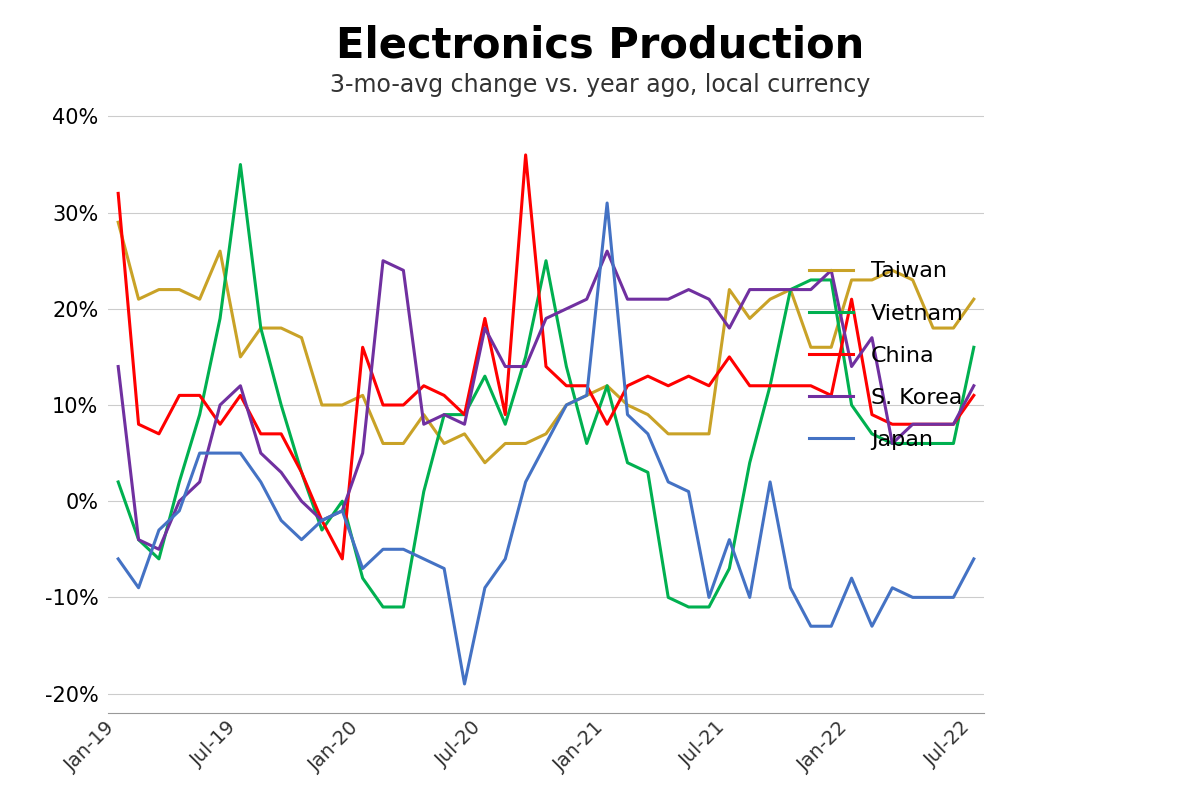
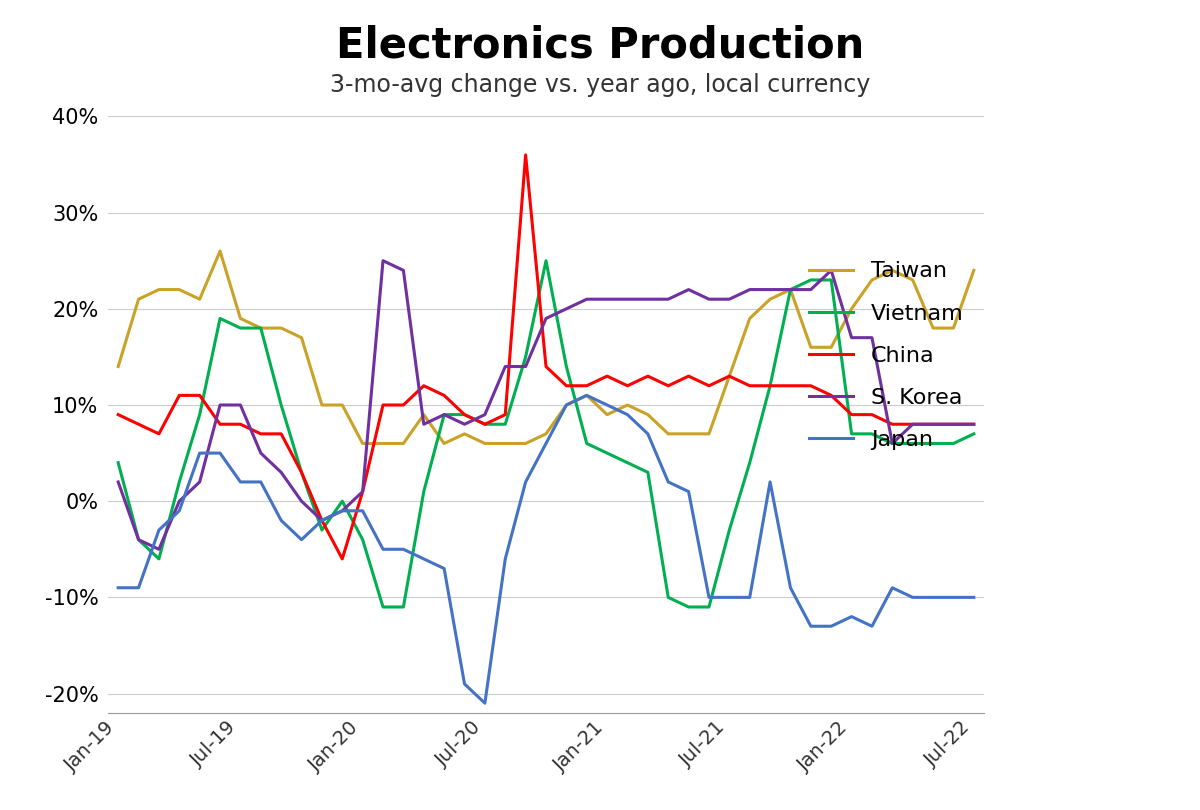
Taiwan/Jan-19: 29% -> 14%
Vietnam/Jan-19: 2% -> 4%
China/Jan-19: 32% -> 9%
S. Korea/Jan-19: 14% -> 2%
Japan/Jan-19: -6% -> -9%
Taiwan/Jul-19: 15% -> 19%
Vietnam/Jul-19: 35% -> 18%
China/Jul-19: 11% -> 8%
S. Korea/Jul-19: 12% -> 10%
Japan/Jul-19: 5% -> 2%
Taiwan/Jan-20: 11% -> 6%
Vietnam/Jan-20: -8% -> -4%
China/Jan-20: 16% -> 1%
S. Korea/Jan-20: 5% -> 1%
Japan/Jan-20: -7% -> -1%
Taiwan/Jul-20: 4% -> 6%
Vietnam/Jul-20: 13% -> 8%
China/Jul-20: 19% -> 8%
S. Korea/Jul-20: 18% -> 9%
Japan/Jul-20: -9% -> -21%
Taiwan/Jan-21: 12% -> 9%
Vietnam/Jan-21: 12% -> 5%
China/Jan-21: 8% -> 13%
S. Korea/Jan-21: 26% -> 21%
Japan/Jan-21: 31% -> 10%
Taiwan/Jul-21: 22% -> 13%
Vietnam/Jul-21: -7% -> -3%
China/Jul-21: 15% -> 13%
S. Korea/Jul-21: 18% -> 21%
Japan/Jul-21: -4% -> -10%
Taiwan/Jan-22: 23% -> 20%
Vietnam/Jan-22: 10% -> 7%
China/Jan-22: 21% -> 9%
S. Korea/Jan-22: 14% -> 17%
Japan/Jan-22: -8% -> -12%
Taiwan/Jul-22: 21% -> 24%
Vietnam/Jul-22: 16% -> 7%
China/Jul-22: 11% -> 8%
S. Korea/Jul-22: 12% -> 8%
Japan/Jul-22: -6% -> -10%
